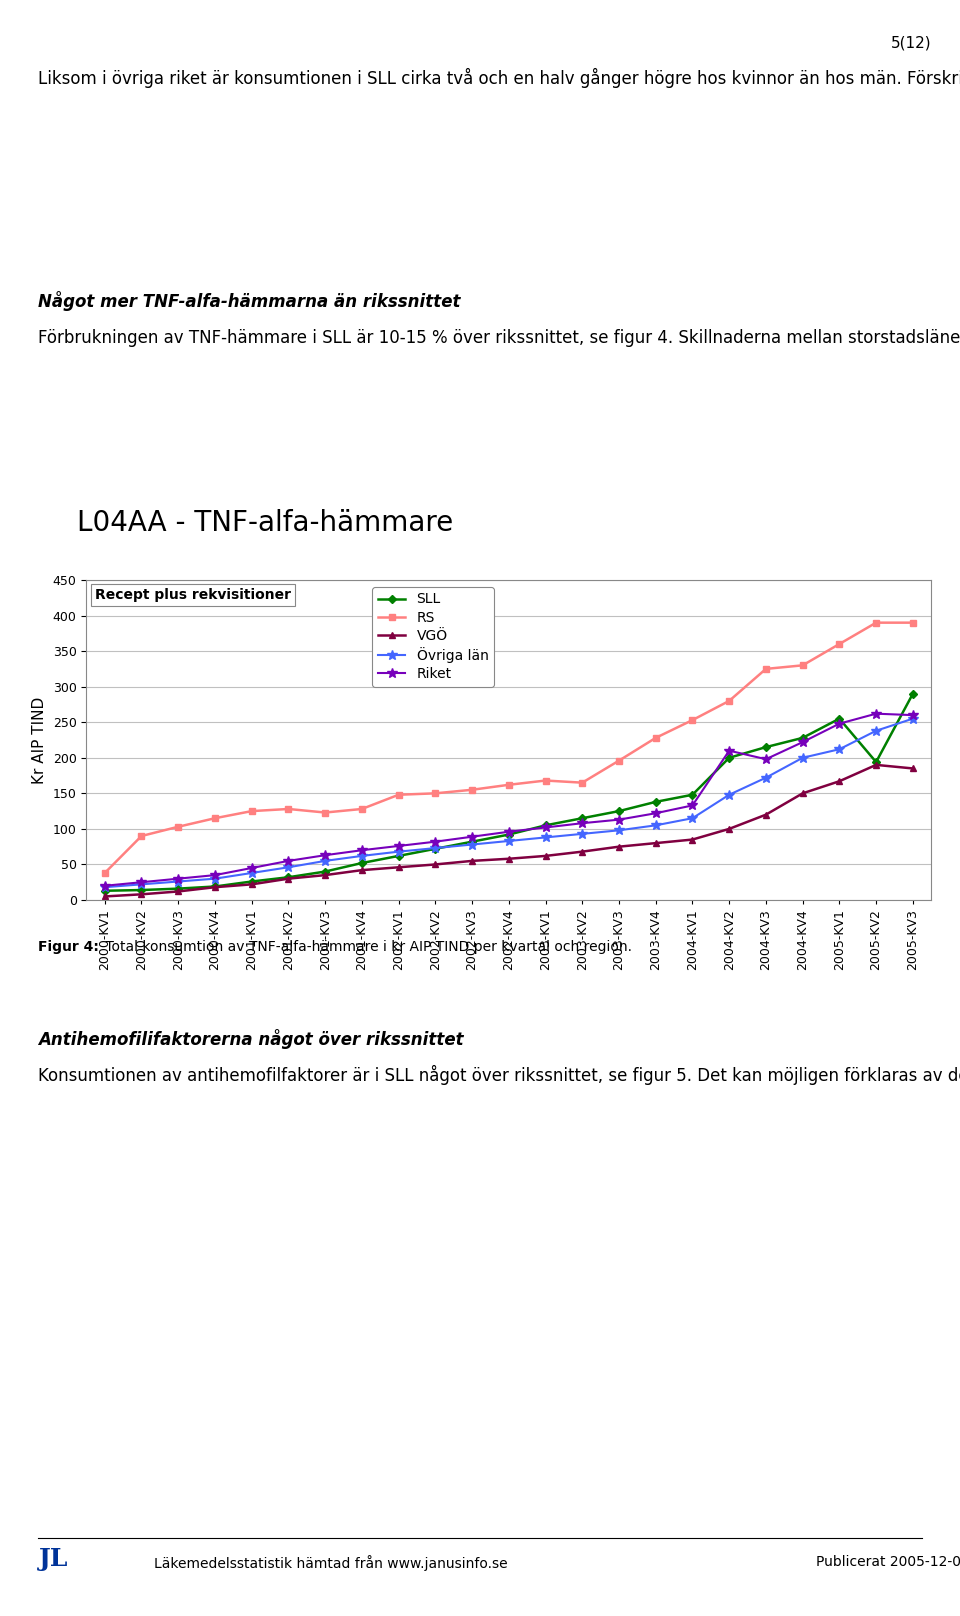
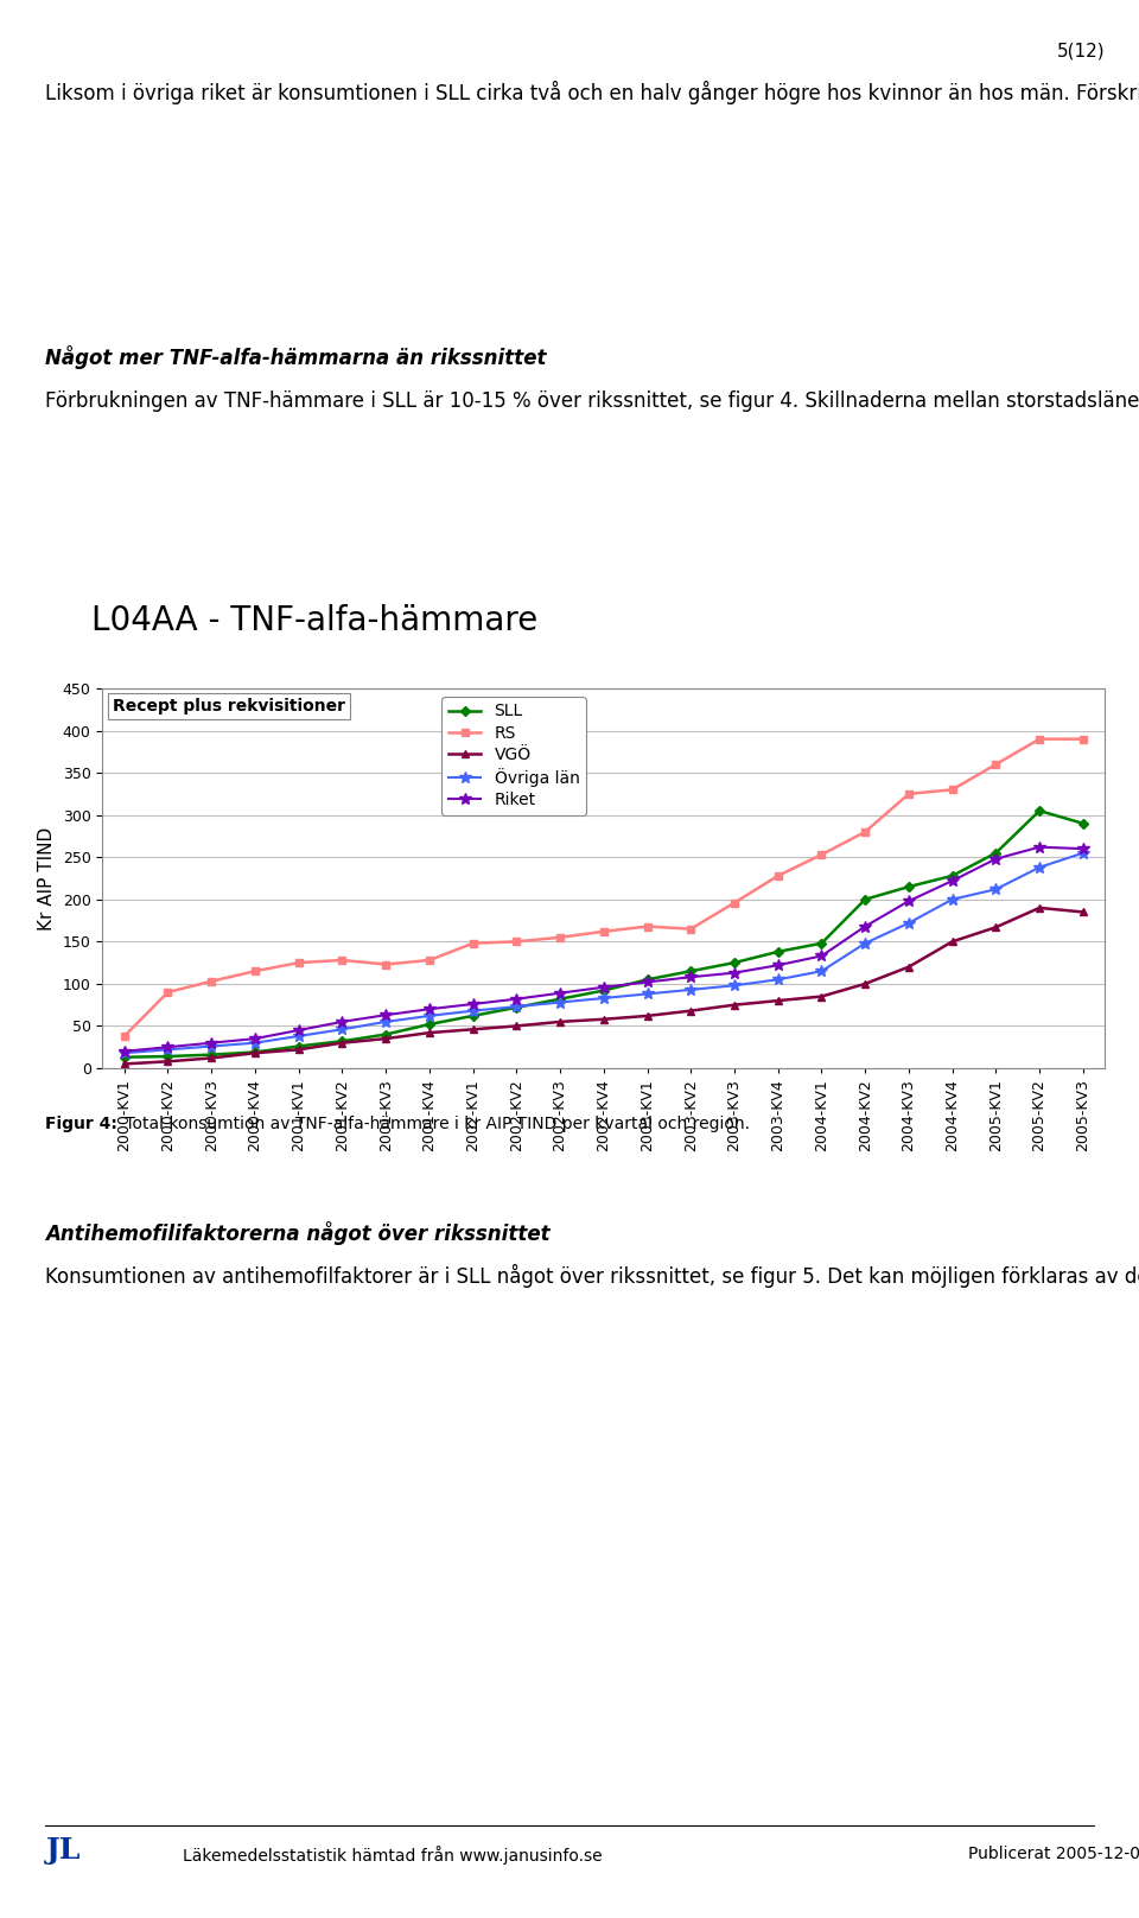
Riket/2004-KV2: 210 -> 168
SLL/2005-KV2: 194 -> 305
